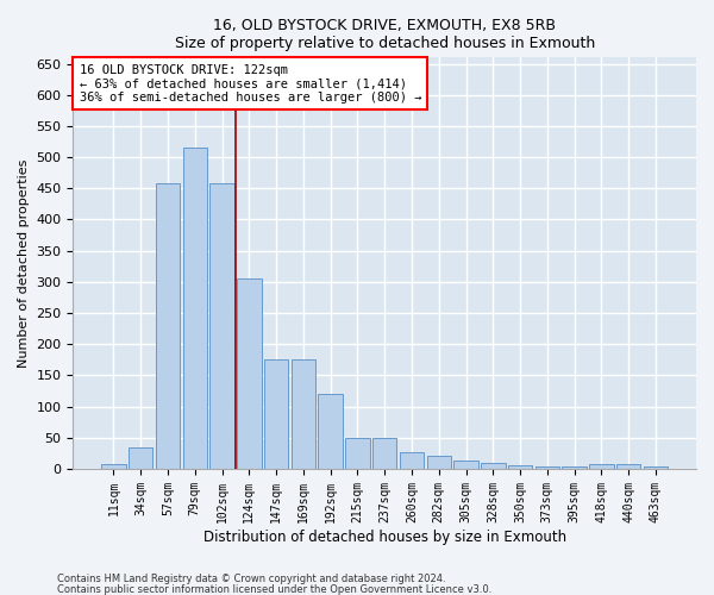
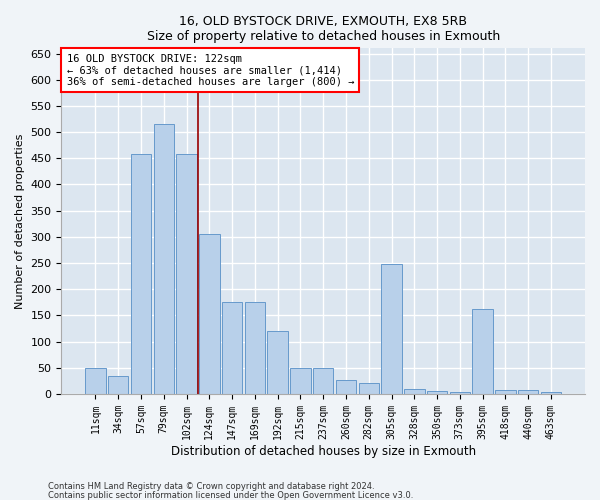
11sqm: 7 -> 50
305sqm: 13 -> 248
395sqm: 3 -> 162
